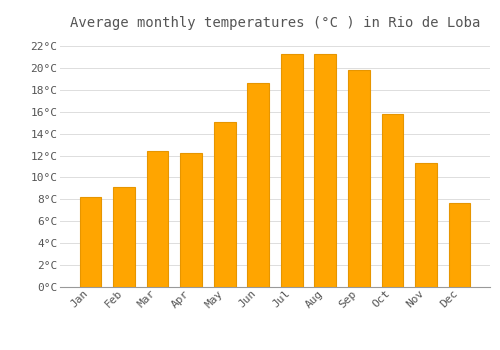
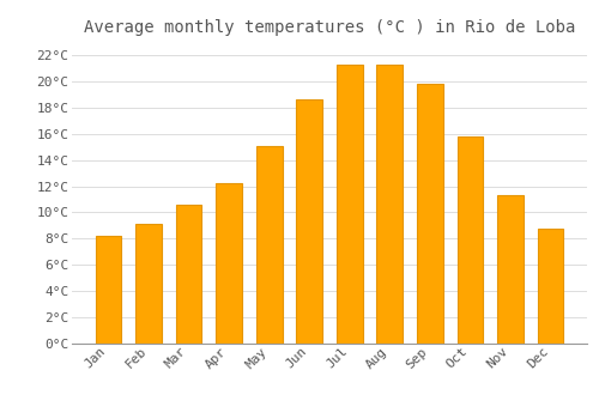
Mar: 12.4°C -> 10.6°C
Dec: 7.7°C -> 8.8°C
